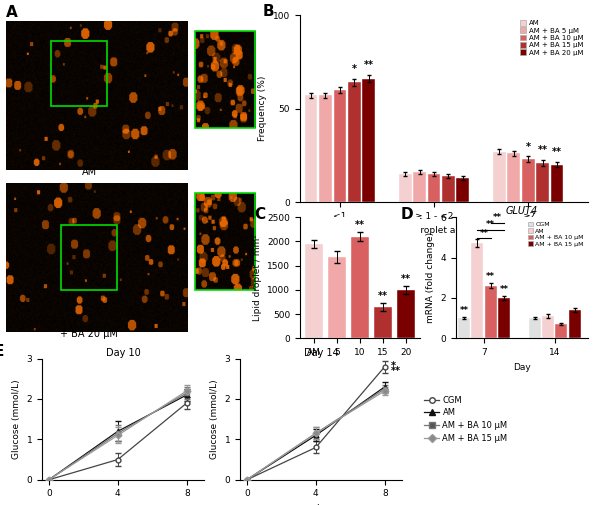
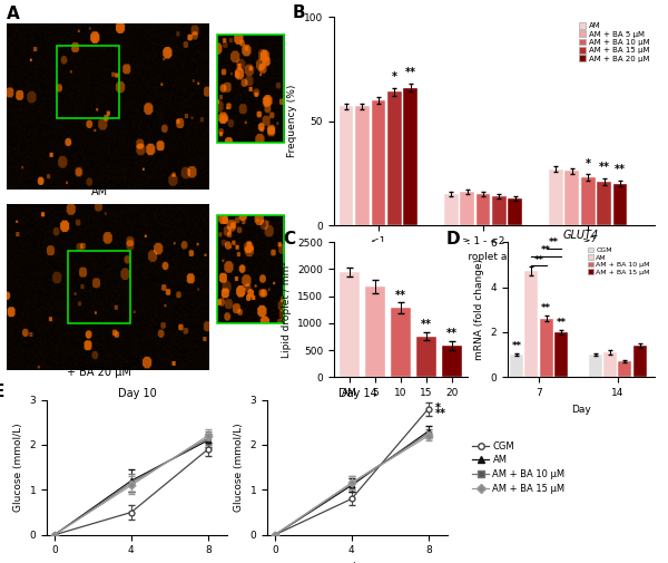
10: 2100 -> 1280
15: 650 -> 760
20: 1000 -> 580
